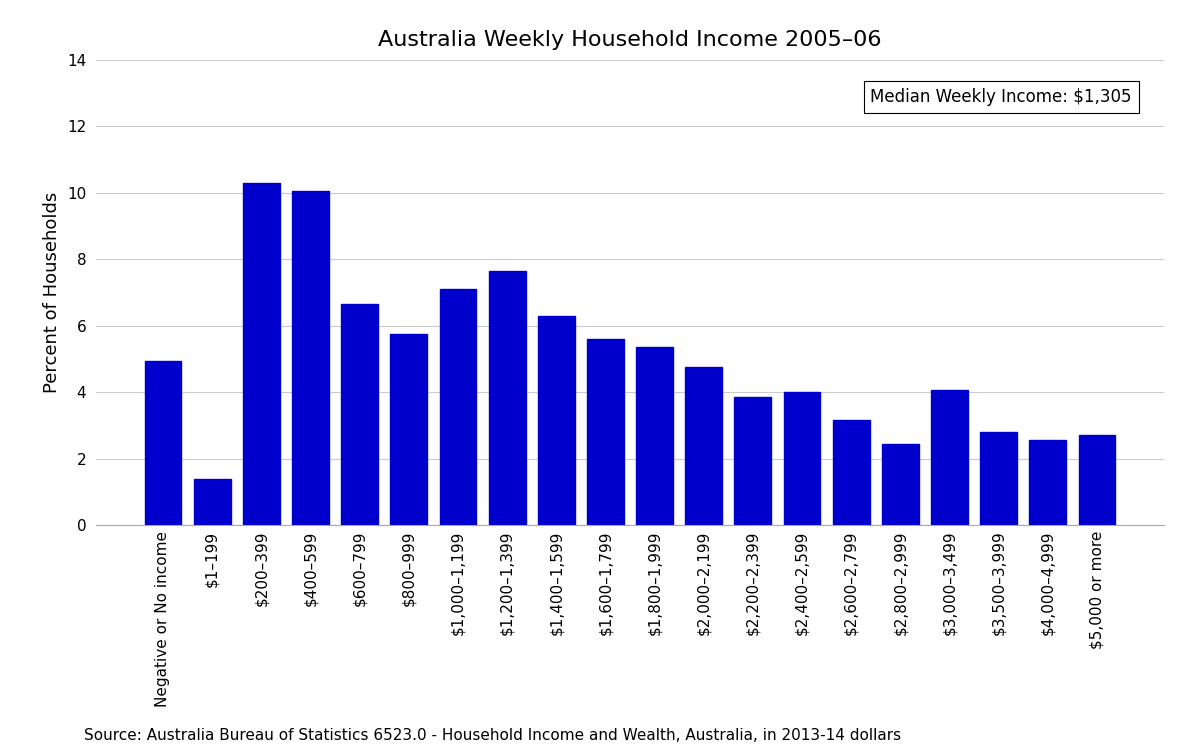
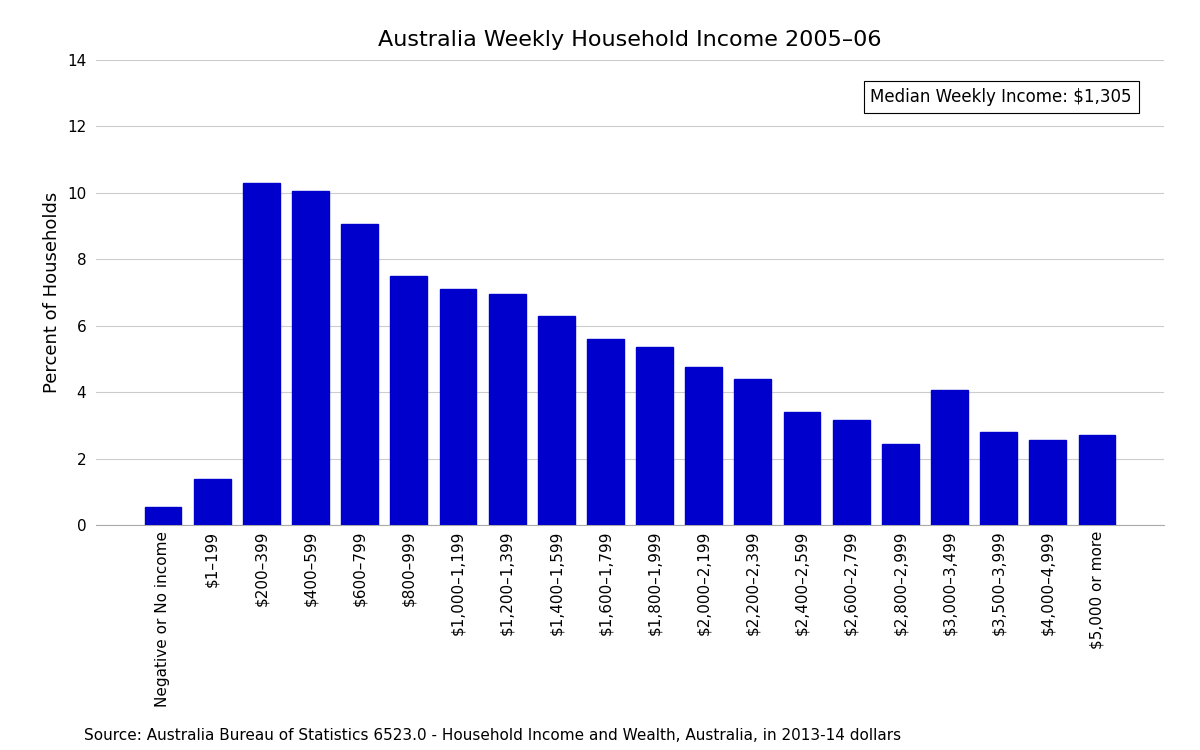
Negative or No income: 4.95 -> 0.55
$600–799: 6.65 -> 9.05
$800–999: 5.75 -> 7.50
$1,200–1,399: 7.65 -> 6.95
$2,200–2,399: 3.85 -> 4.40
$2,400–2,599: 4.00 -> 3.40
